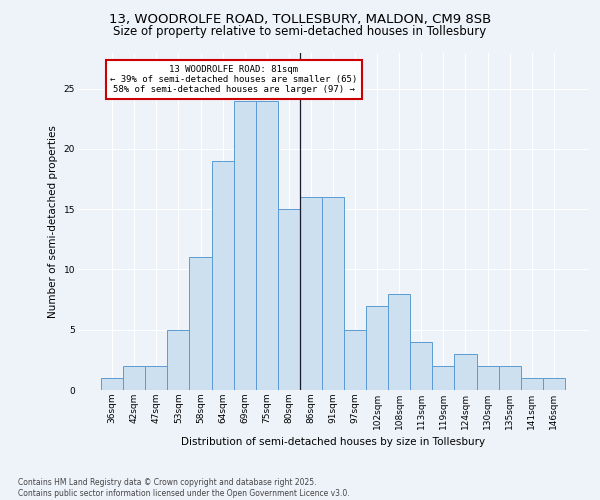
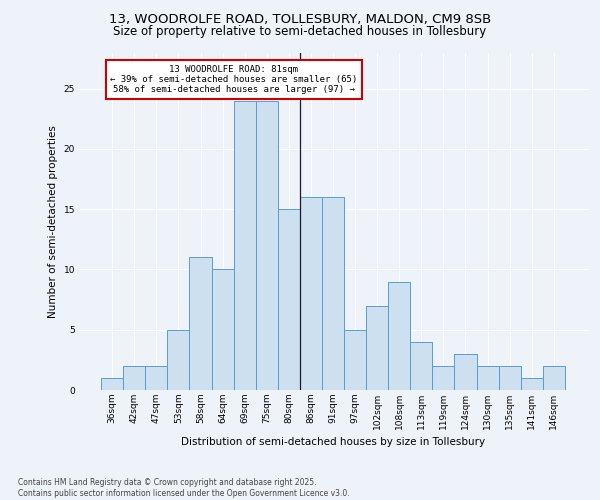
64sqm: 19 -> 10
108sqm: 8 -> 9
146sqm: 1 -> 2
